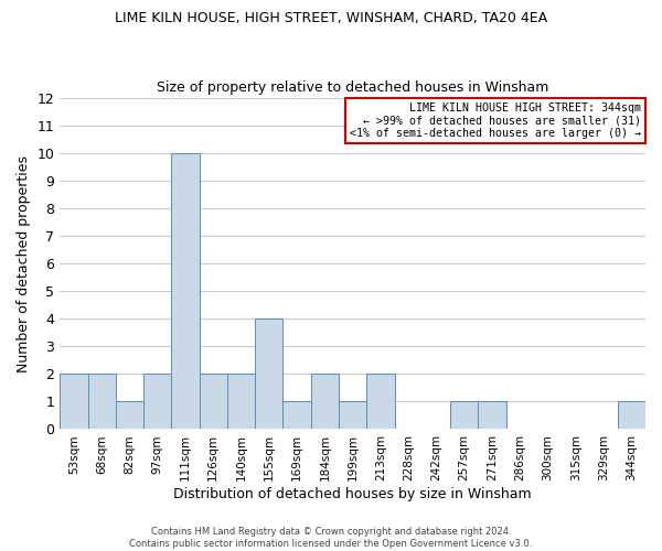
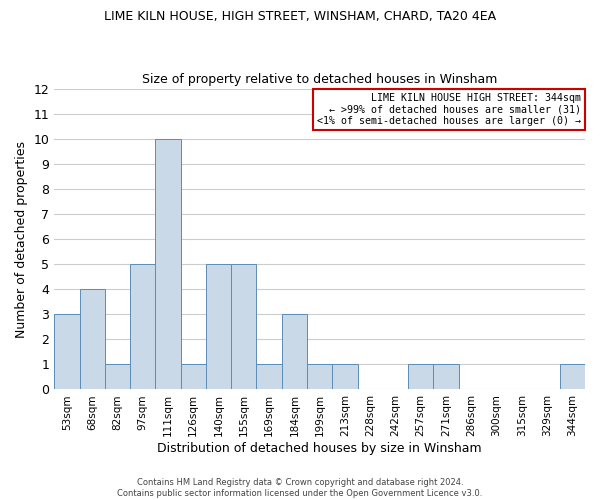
53sqm: 2 -> 3
68sqm: 2 -> 4
97sqm: 2 -> 5
126sqm: 2 -> 1
140sqm: 2 -> 5
155sqm: 4 -> 5
184sqm: 2 -> 3
213sqm: 2 -> 1
